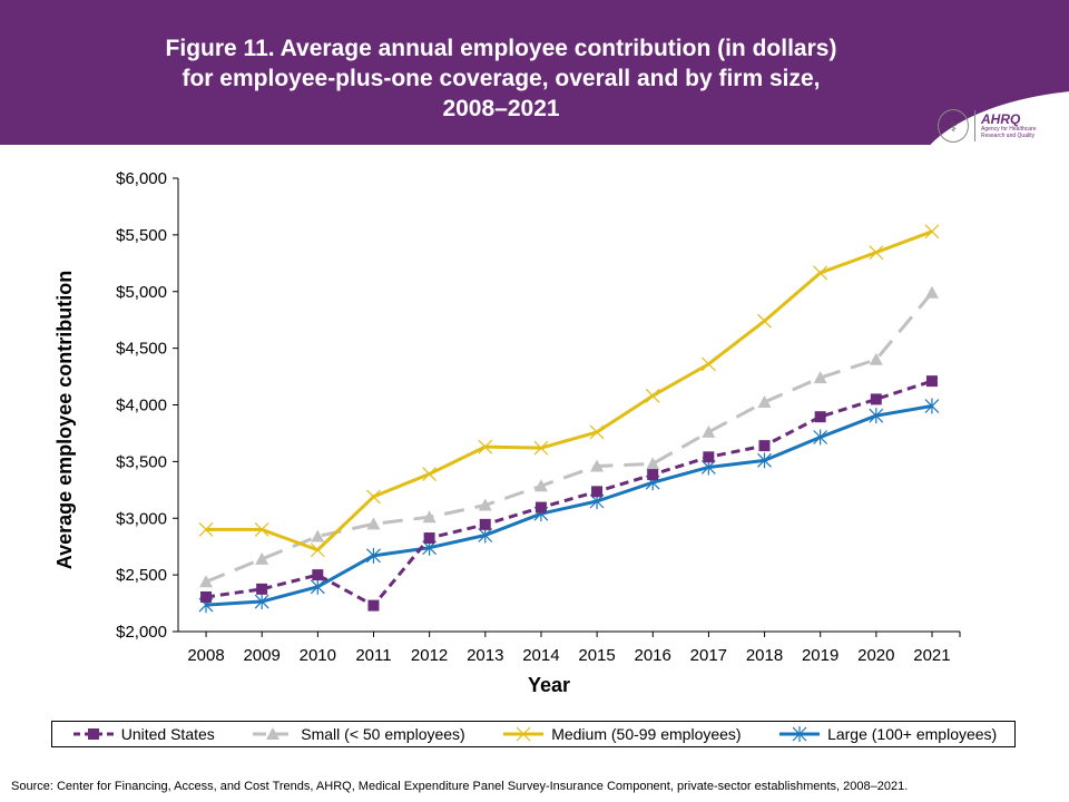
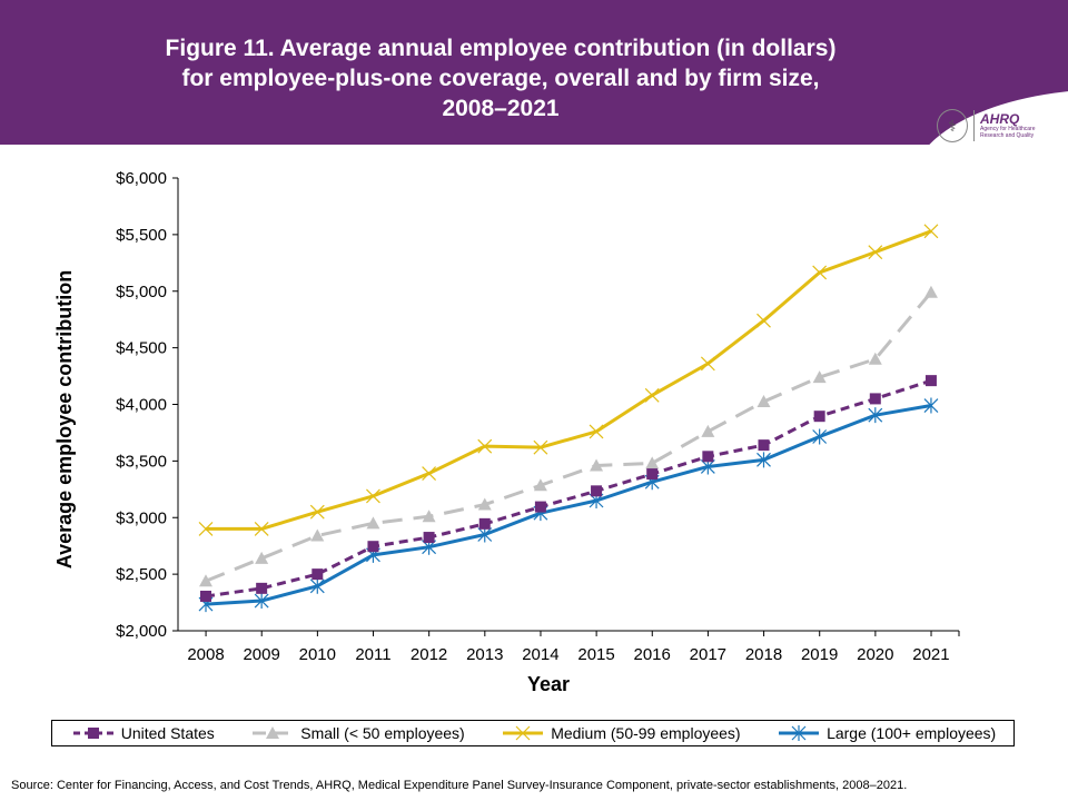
Medium (50-99 employees)/2010: $2720 -> $3050
United States/2011: $2230 -> $2740
